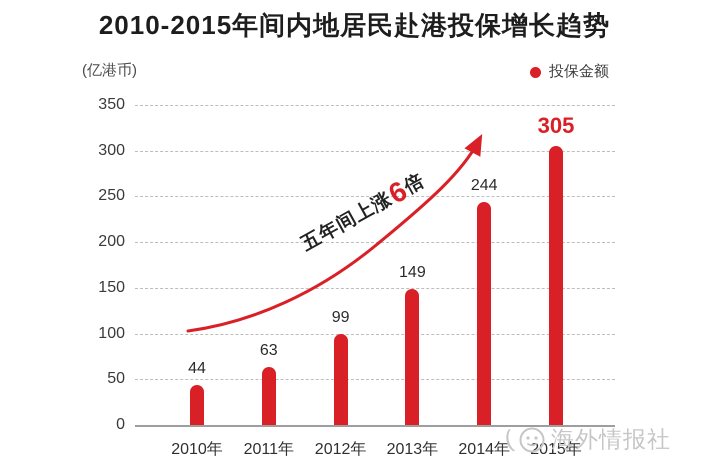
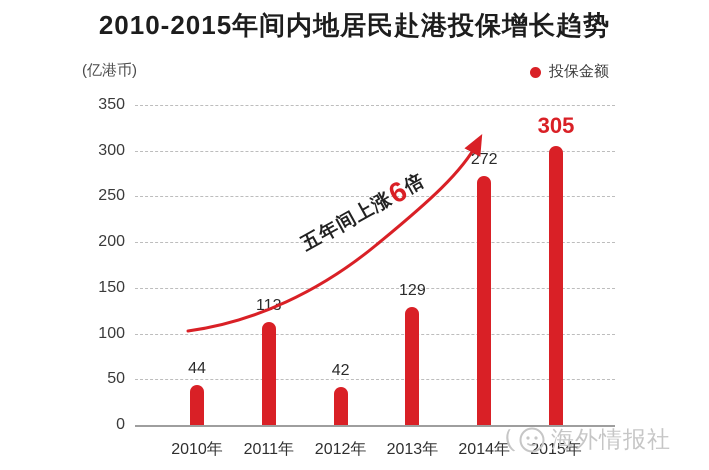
2011年: 63 -> 113
2012年: 99 -> 42
2013年: 149 -> 129
2014年: 244 -> 272
